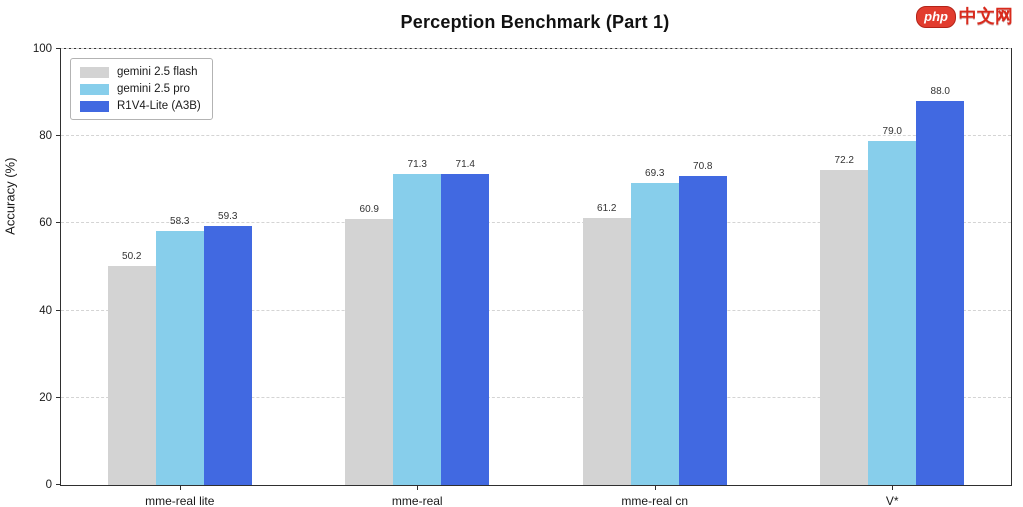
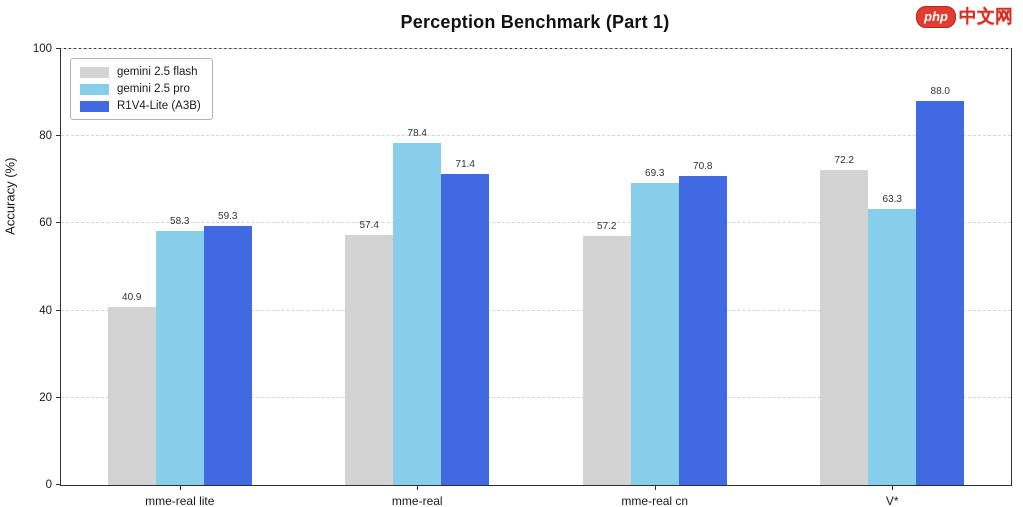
gemini 2.5 flash/mme-real lite: 50.2 -> 40.9
gemini 2.5 flash/mme-real: 60.9 -> 57.4
gemini 2.5 pro/mme-real: 71.3 -> 78.4
gemini 2.5 flash/mme-real cn: 61.2 -> 57.2
gemini 2.5 pro/V*: 79.0 -> 63.3
